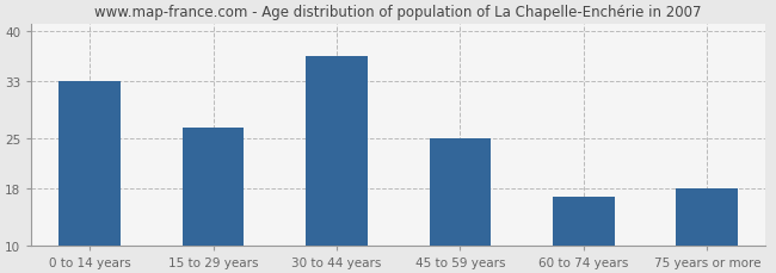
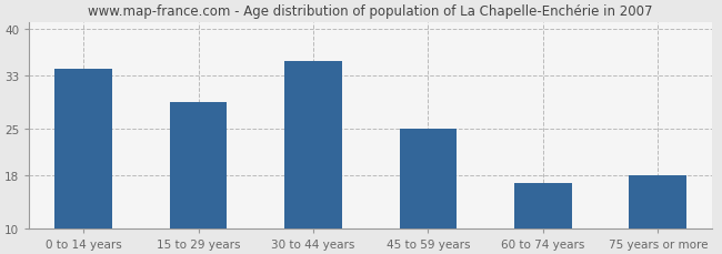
0 to 14 years: 33.0 -> 34.0
15 to 29 years: 26.5 -> 29.0
30 to 44 years: 36.5 -> 35.2
